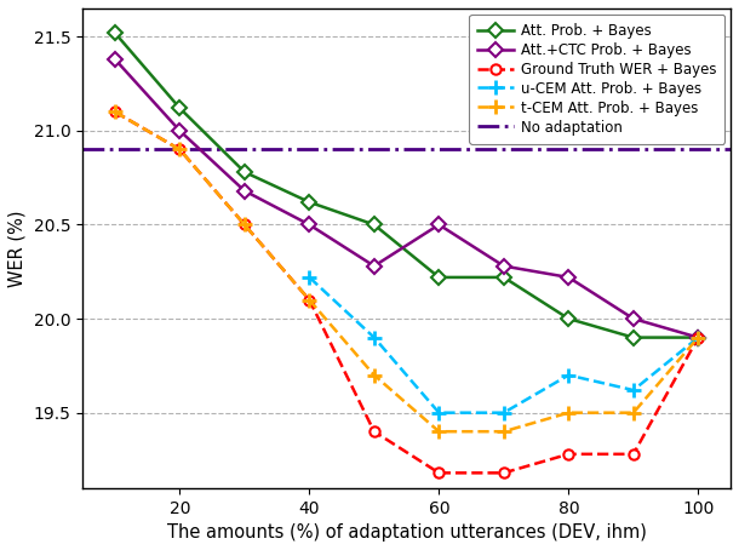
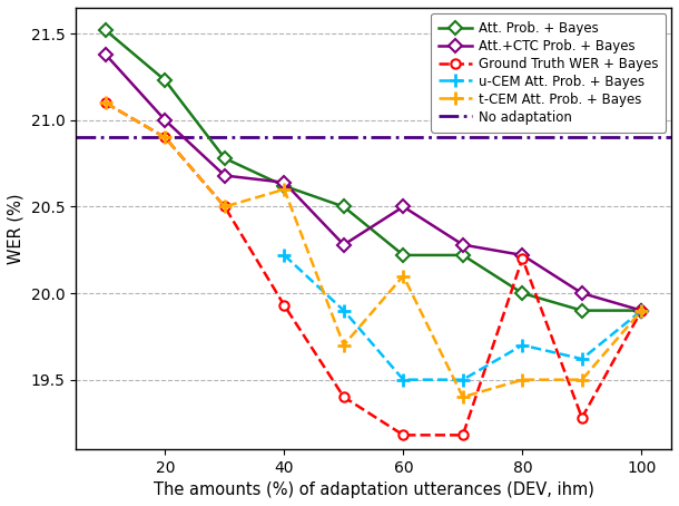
Att. Prob. + Bayes/20: 21.12 -> 21.23
Att.+CTC Prob. + Bayes/40: 20.50 -> 20.64
Ground Truth WER + Bayes/40: 20.10 -> 19.93
t-CEM Att. Prob. + Bayes/40: 20.1 -> 20.6
t-CEM Att. Prob. + Bayes/60: 19.4 -> 20.1
Ground Truth WER + Bayes/80: 19.28 -> 20.20
